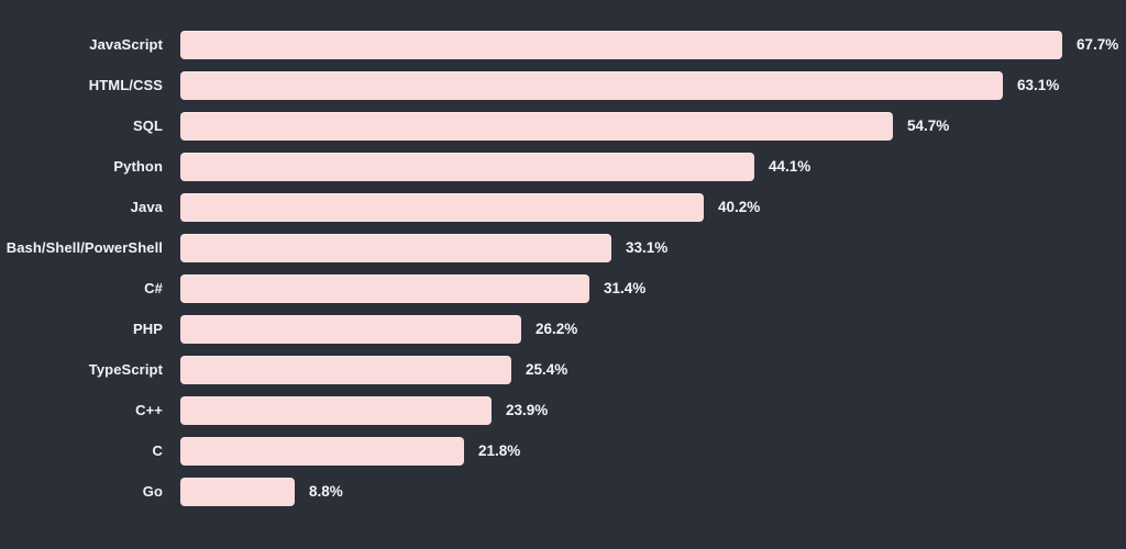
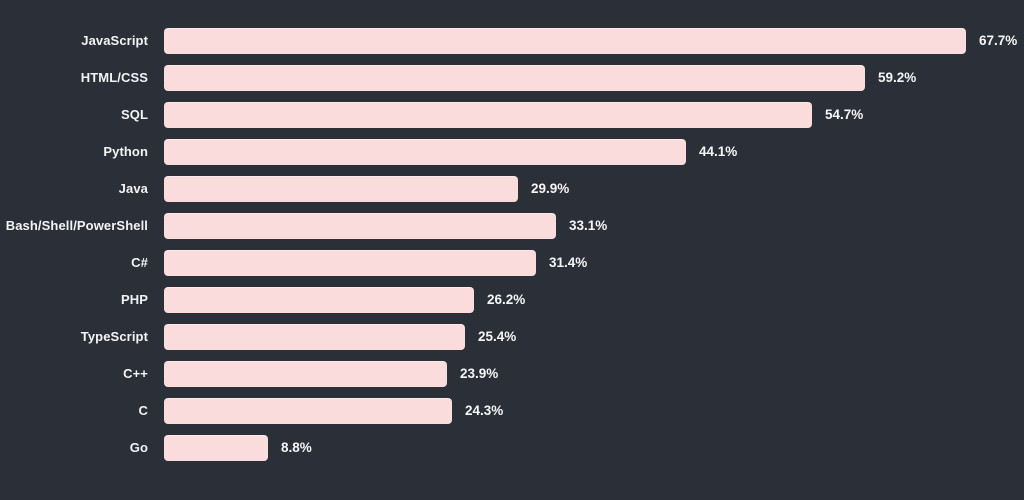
HTML/CSS: 63.1% -> 59.2%
Java: 40.2% -> 29.9%
C: 21.8% -> 24.3%
